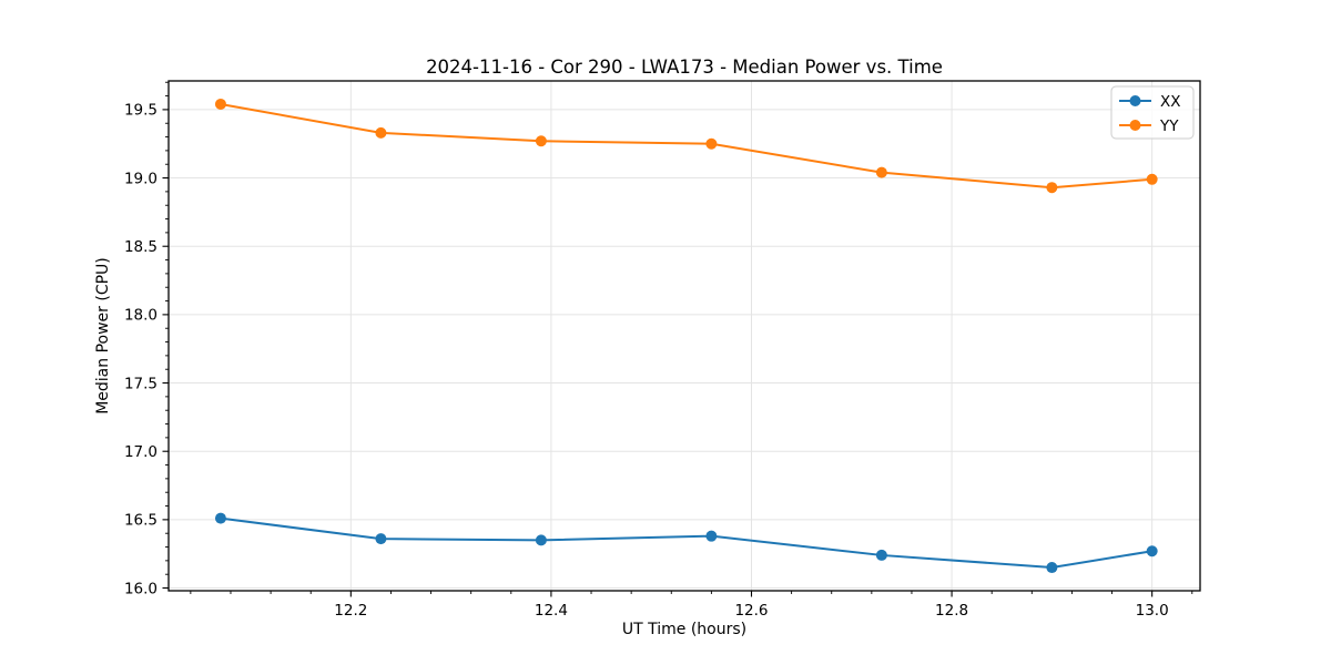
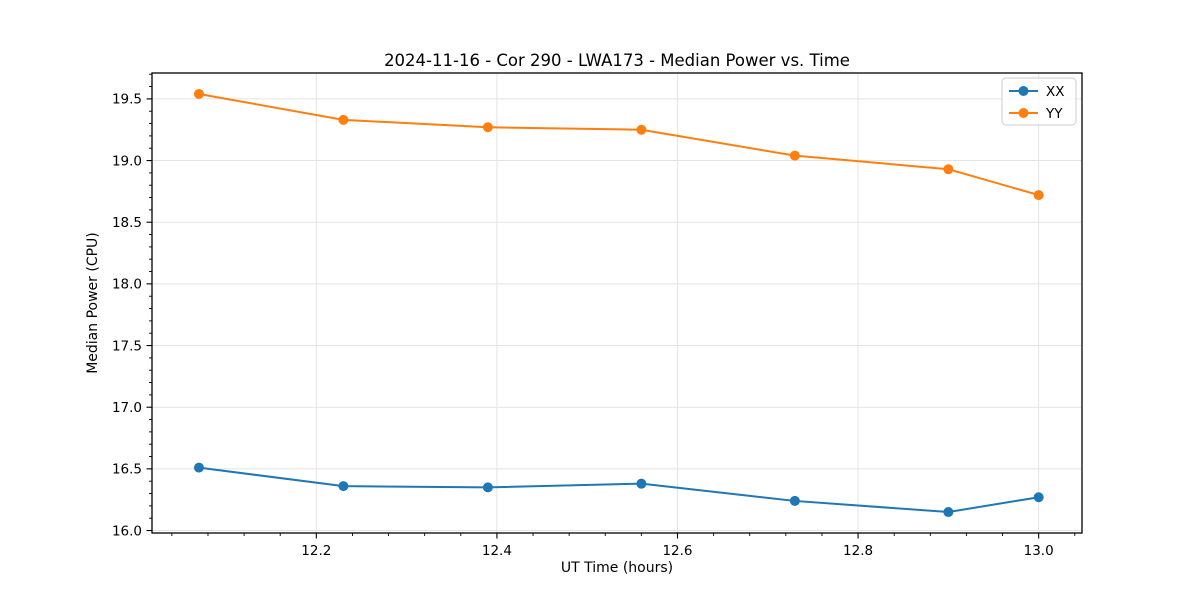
YY/13.0: 18.99 -> 18.72
